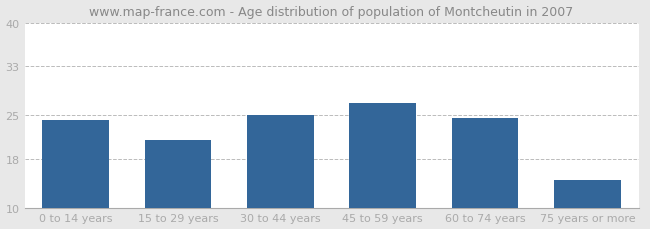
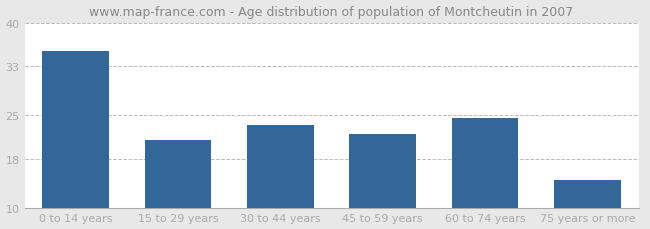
0 to 14 years: 24.2 -> 35.5
30 to 44 years: 25.0 -> 23.5
45 to 59 years: 27.0 -> 22.0
